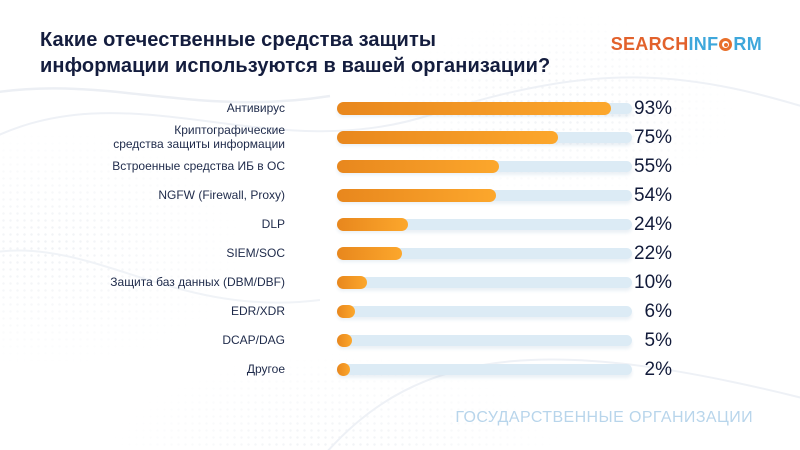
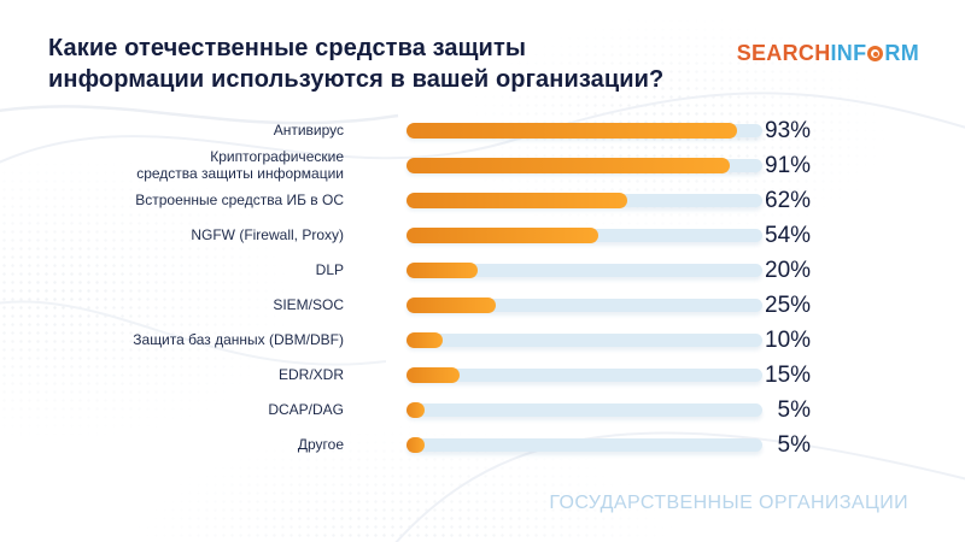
Криптографические средства защиты информации: 75% -> 91%
Встроенные средства ИБ в ОС: 55% -> 62%
DLP: 24% -> 20%
SIEM/SOC: 22% -> 25%
EDR/XDR: 6% -> 15%
Другое: 2% -> 5%
